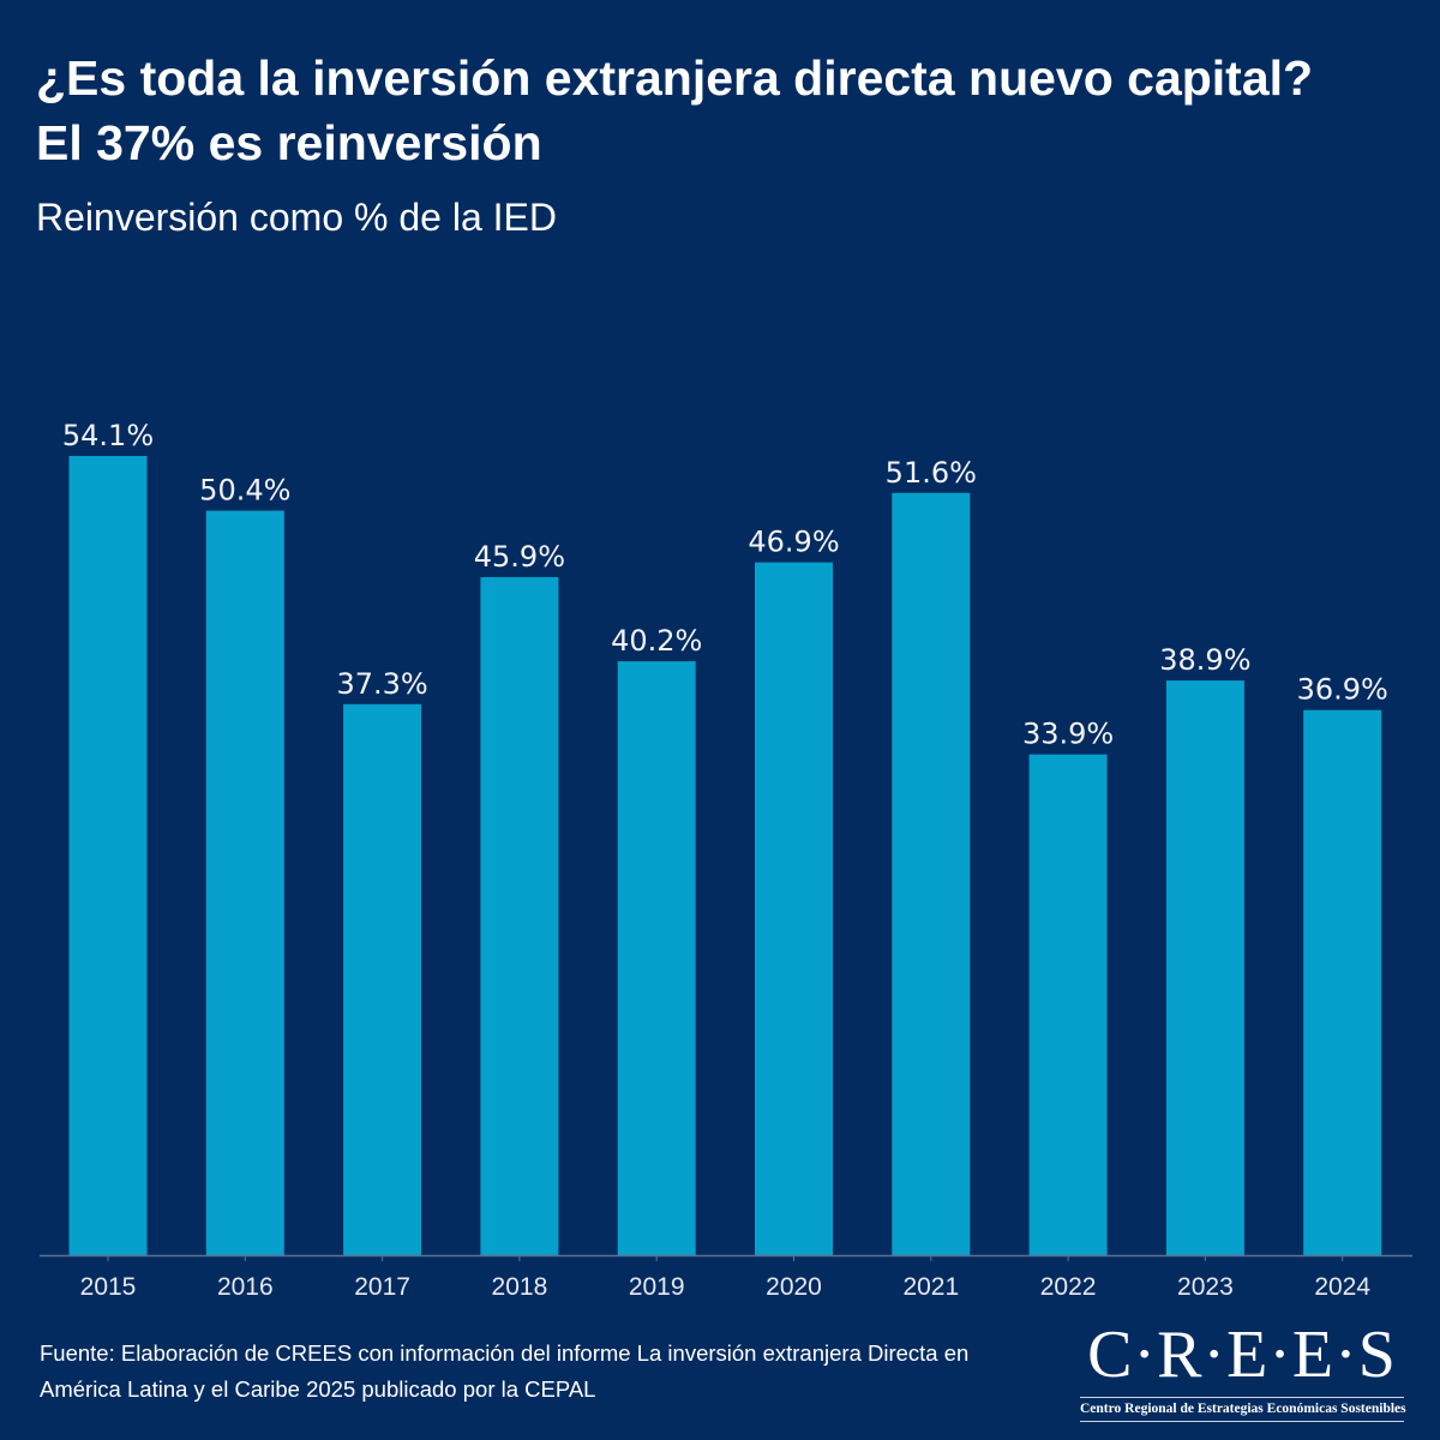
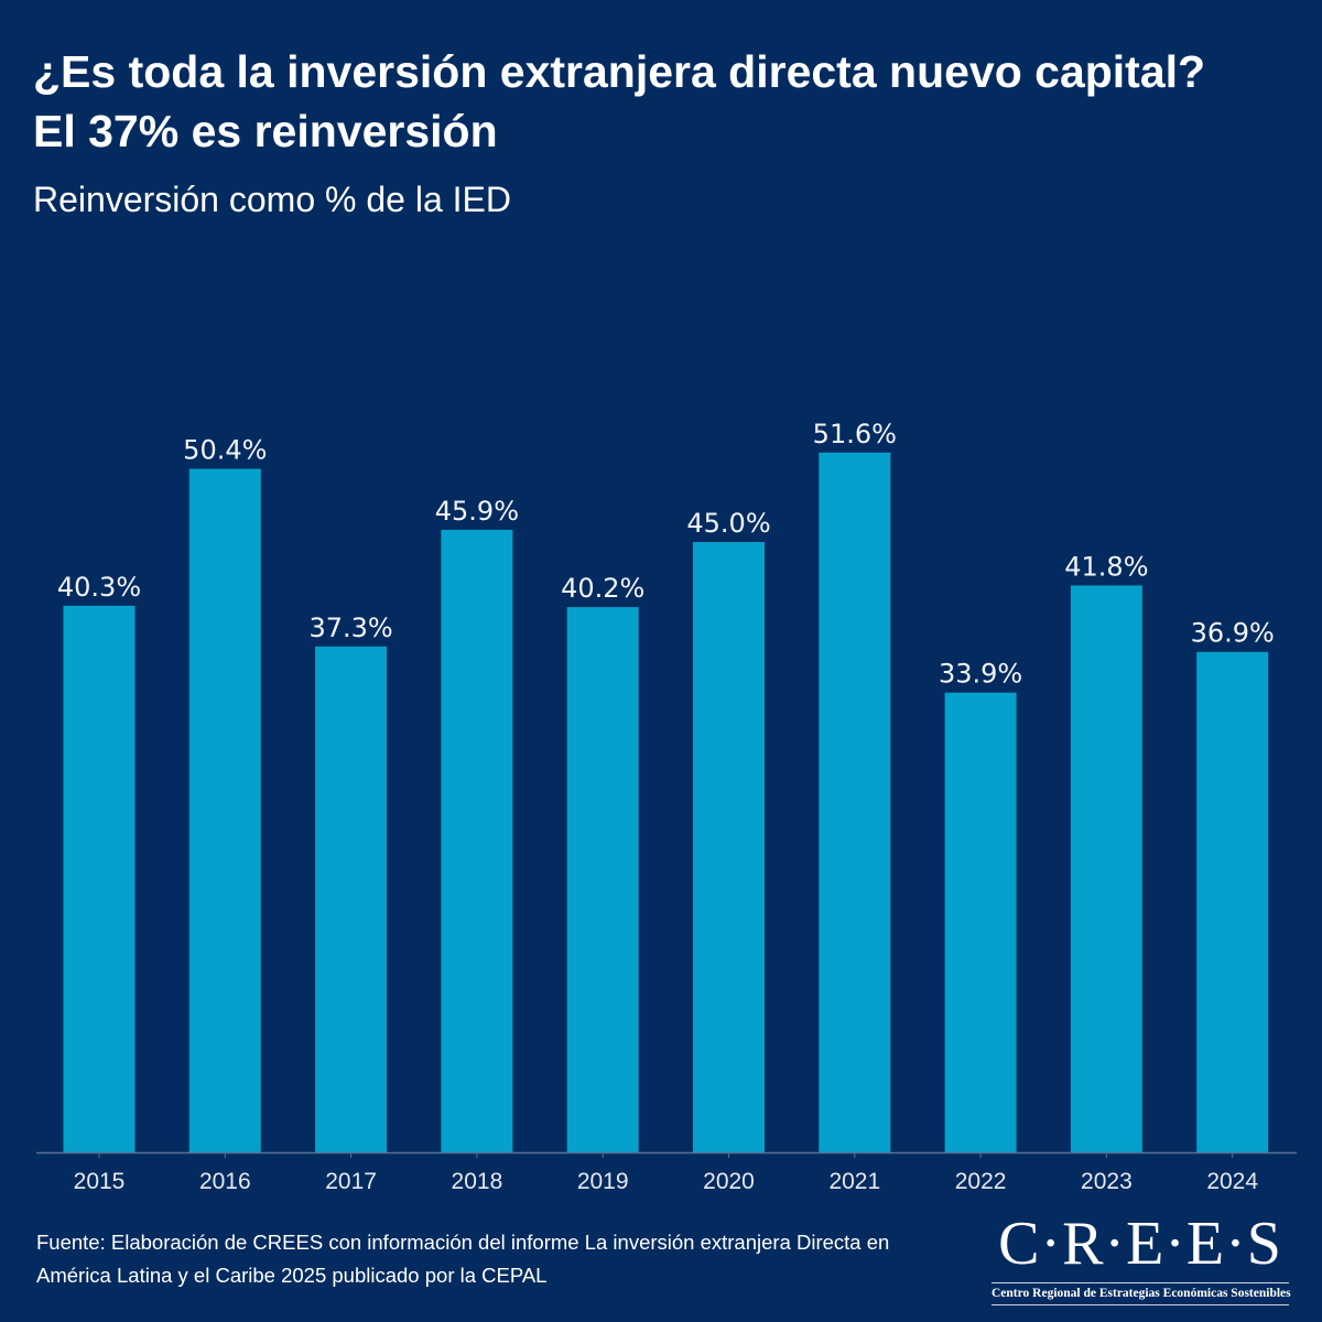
2015: 54.1% -> 40.3%
2020: 46.9% -> 45.0%
2023: 38.9% -> 41.8%
